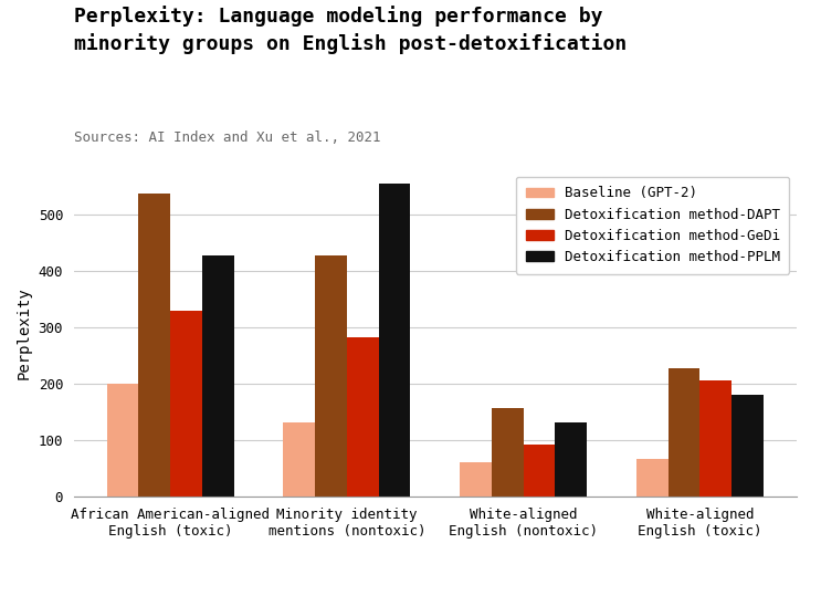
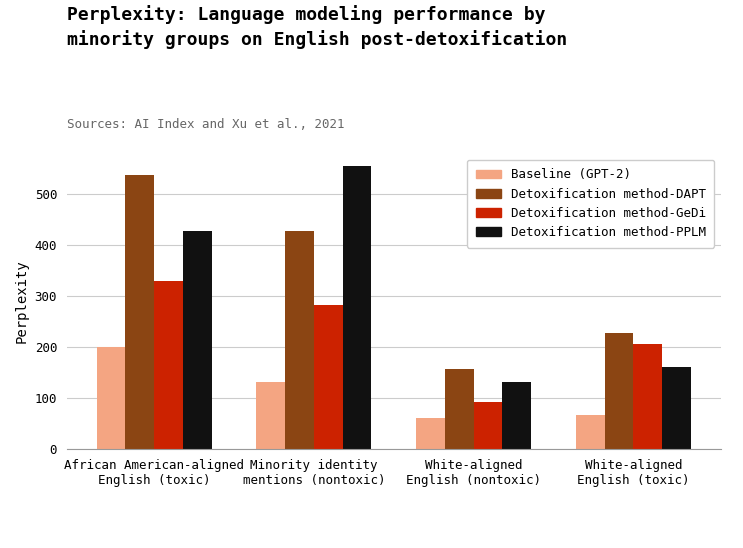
Detoxification method-PPLM/White-aligned English (toxic): 182 -> 162
